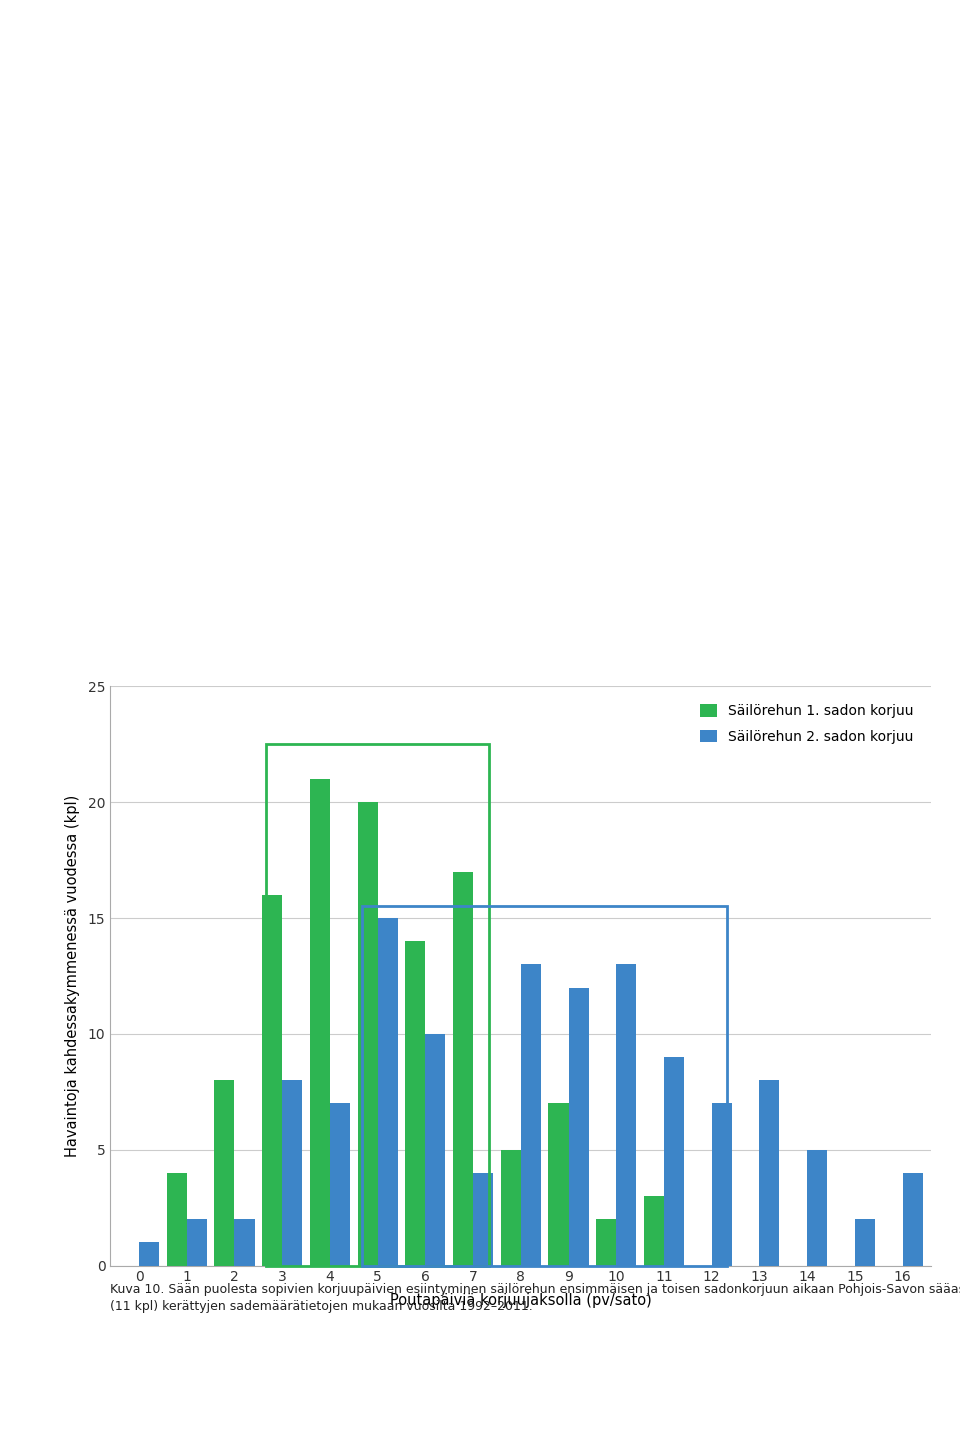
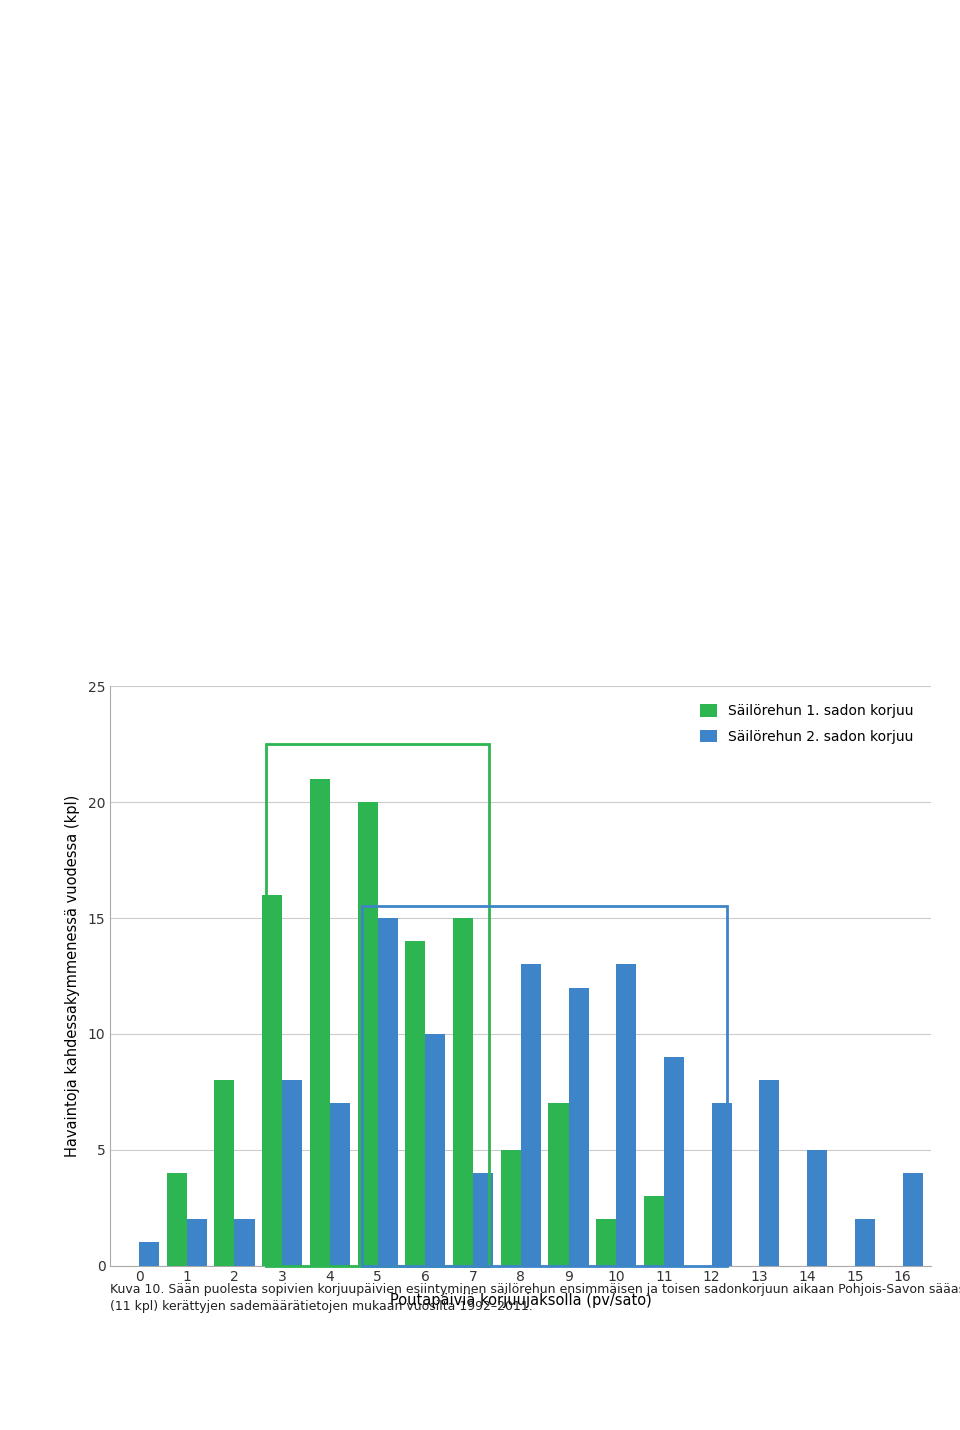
Säilörehun 1. sadon korjuu/7: 17 -> 15
